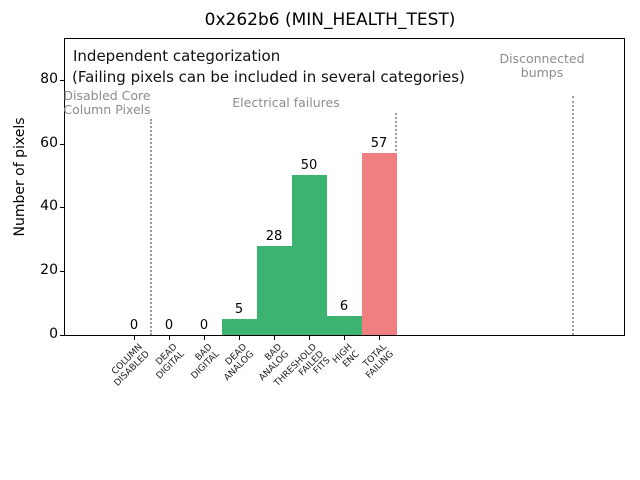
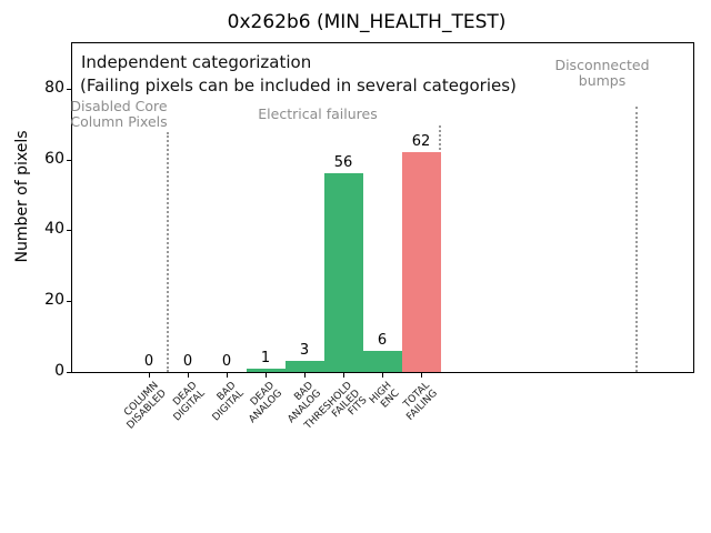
DEAD ANALOG: 5 -> 1
BAD ANALOG: 28 -> 3
THRESHOLD FAILED FITS: 50 -> 56
TOTAL FAILING: 57 -> 62
